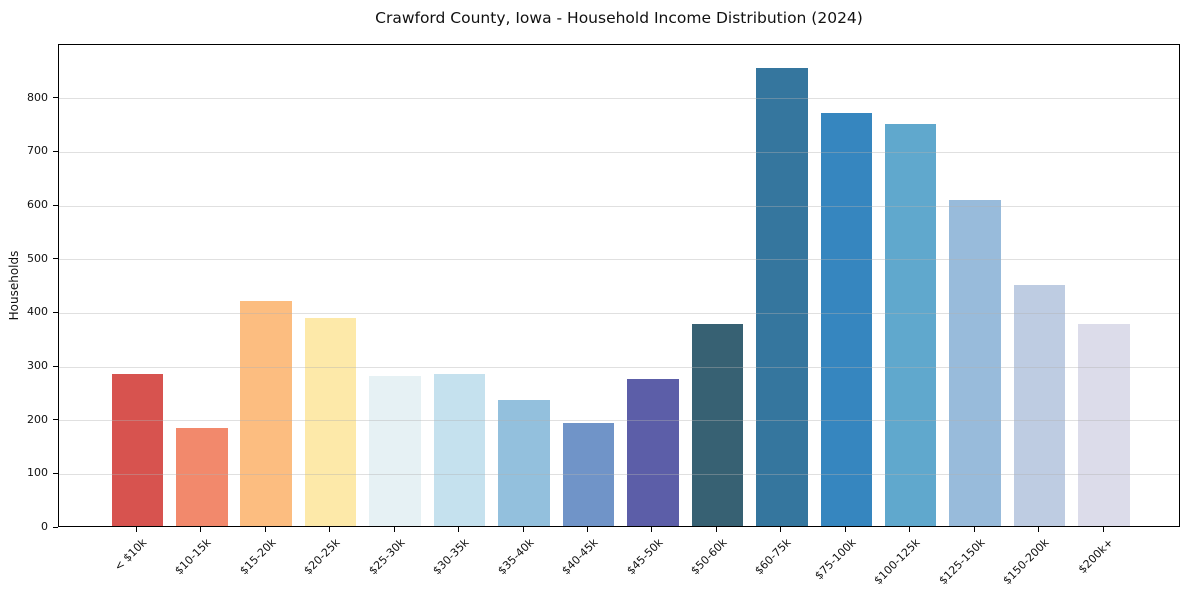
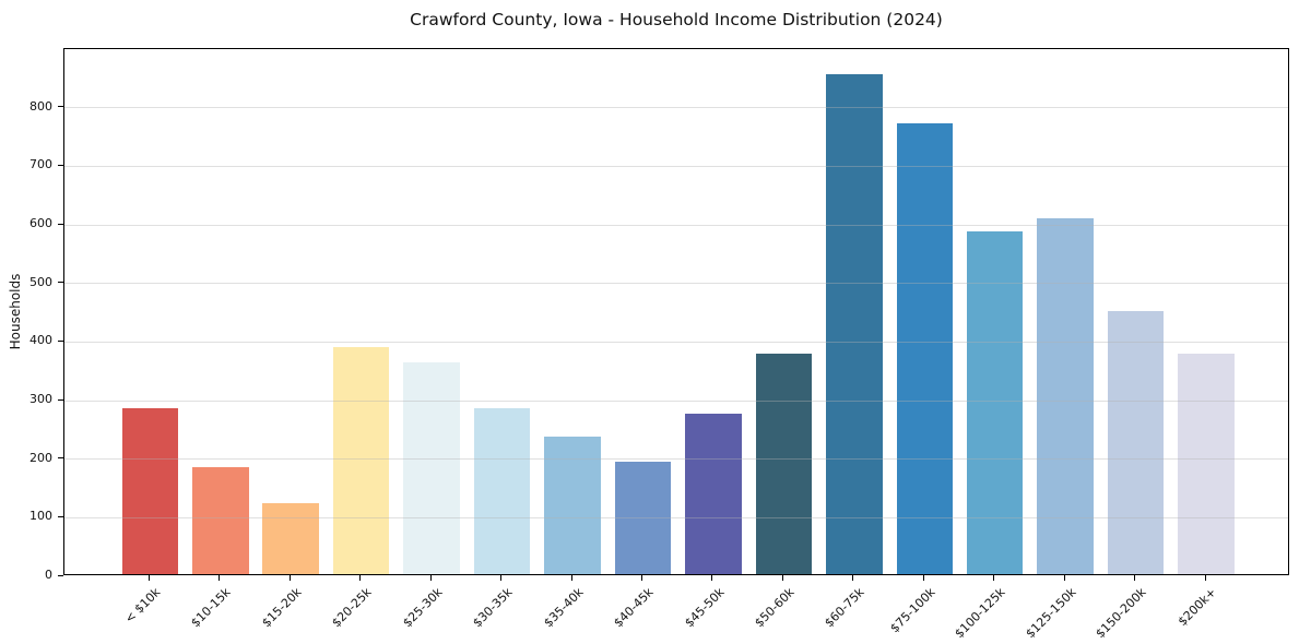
$15-20k: 420 -> 120
$25-30k: 280 -> 360
$100-125k: 750 -> 590
